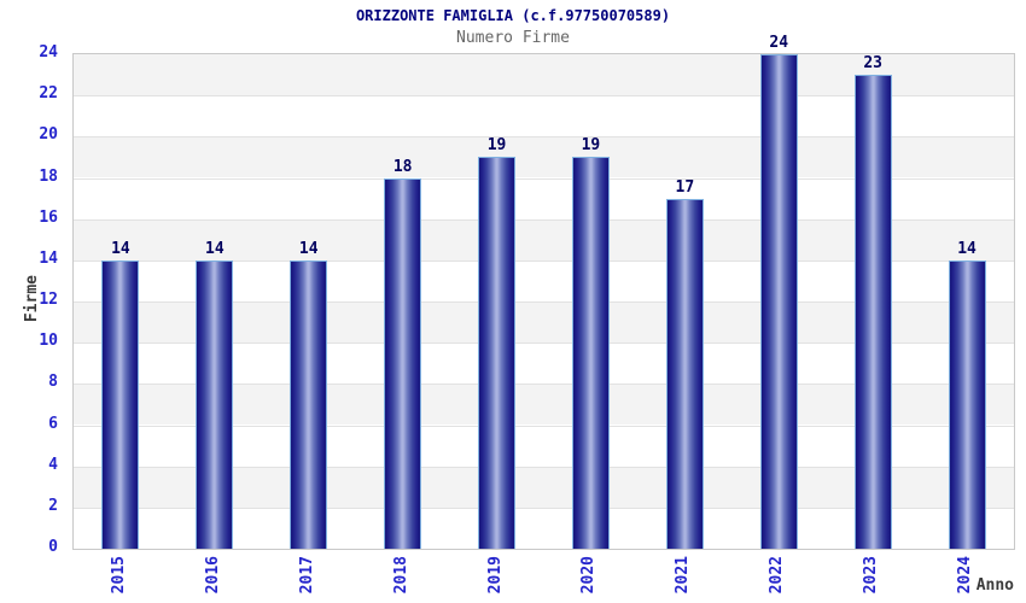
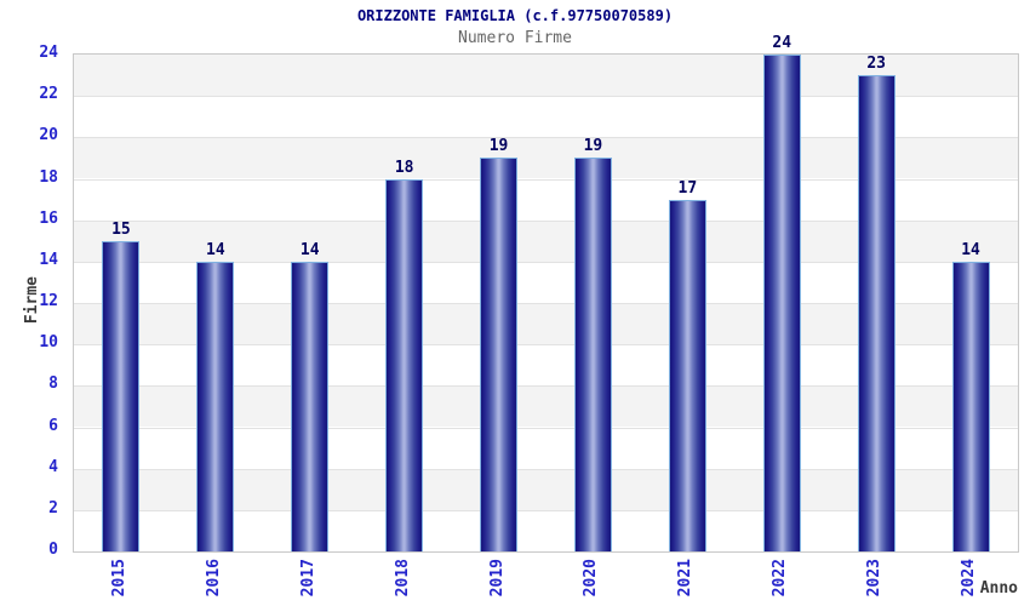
2015: 14 -> 15
